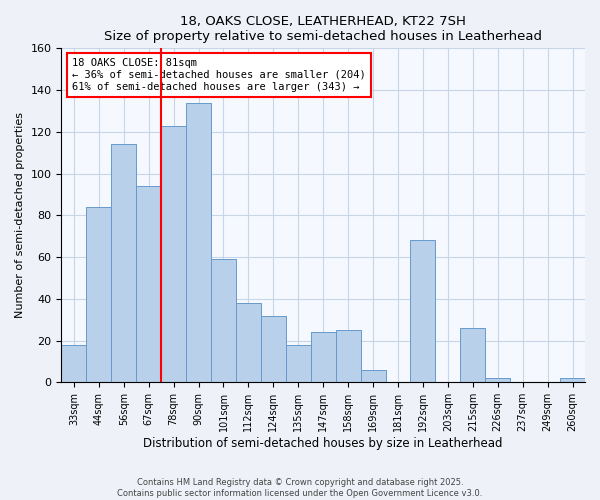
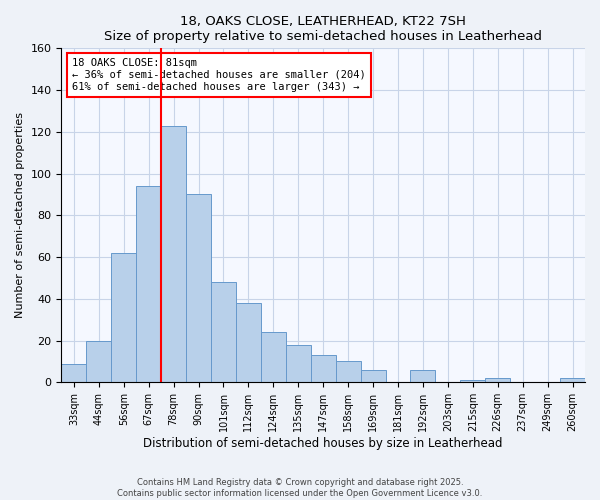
33sqm: 18 -> 9
44sqm: 84 -> 20
56sqm: 114 -> 62
90sqm: 134 -> 90
101sqm: 59 -> 48
124sqm: 32 -> 24
147sqm: 24 -> 13
158sqm: 25 -> 10
192sqm: 68 -> 6
215sqm: 26 -> 1
